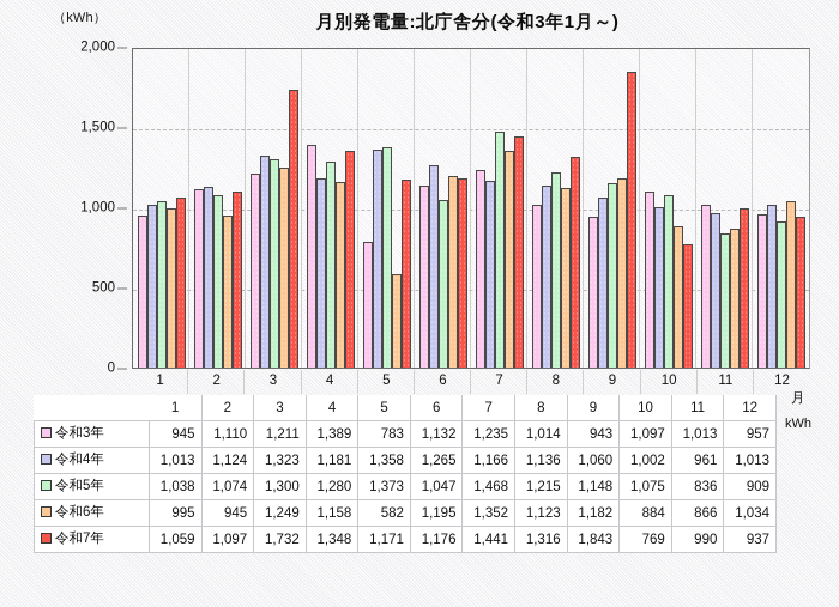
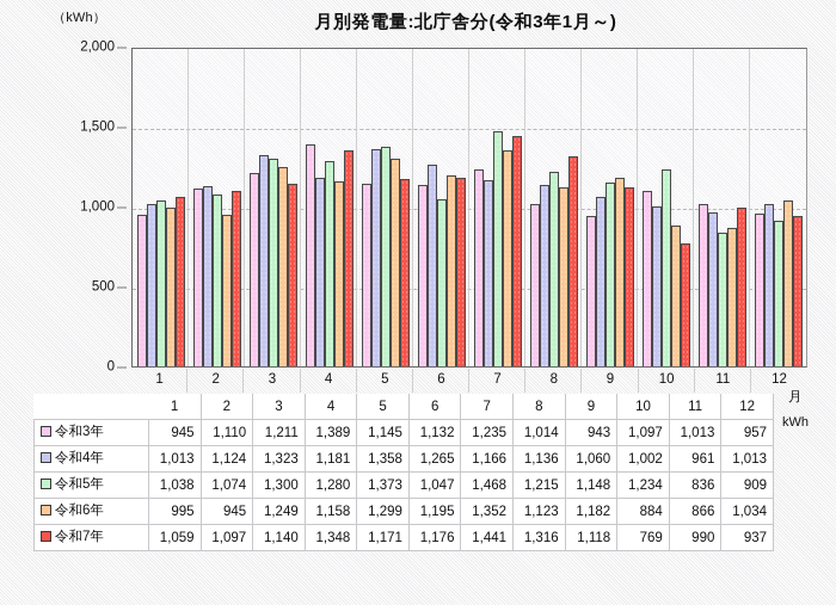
令和7年/3: 1,732 -> 1,140
令和3年/5: 783 -> 1,145
令和6年/5: 582 -> 1,299
令和7年/9: 1,843 -> 1,118
令和5年/10: 1,075 -> 1,234
